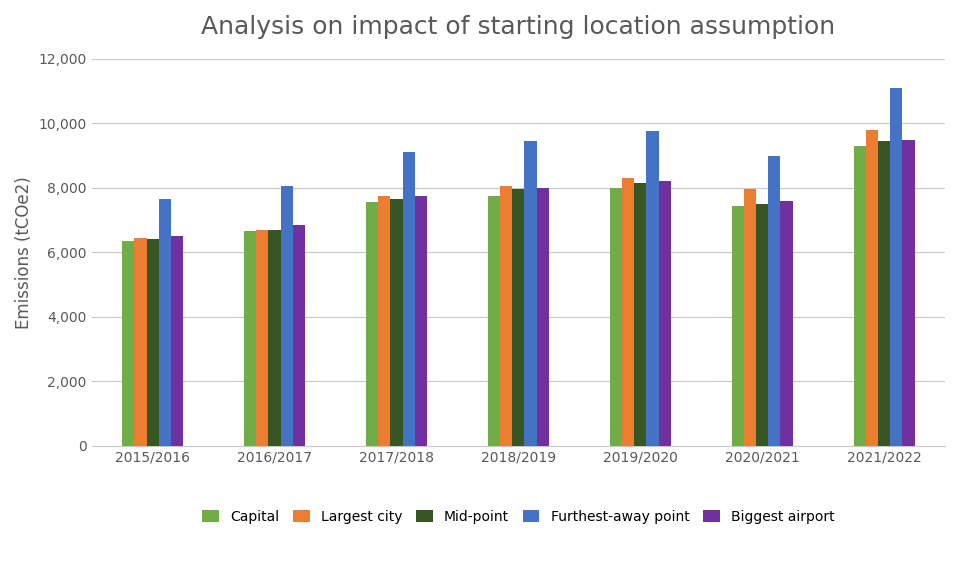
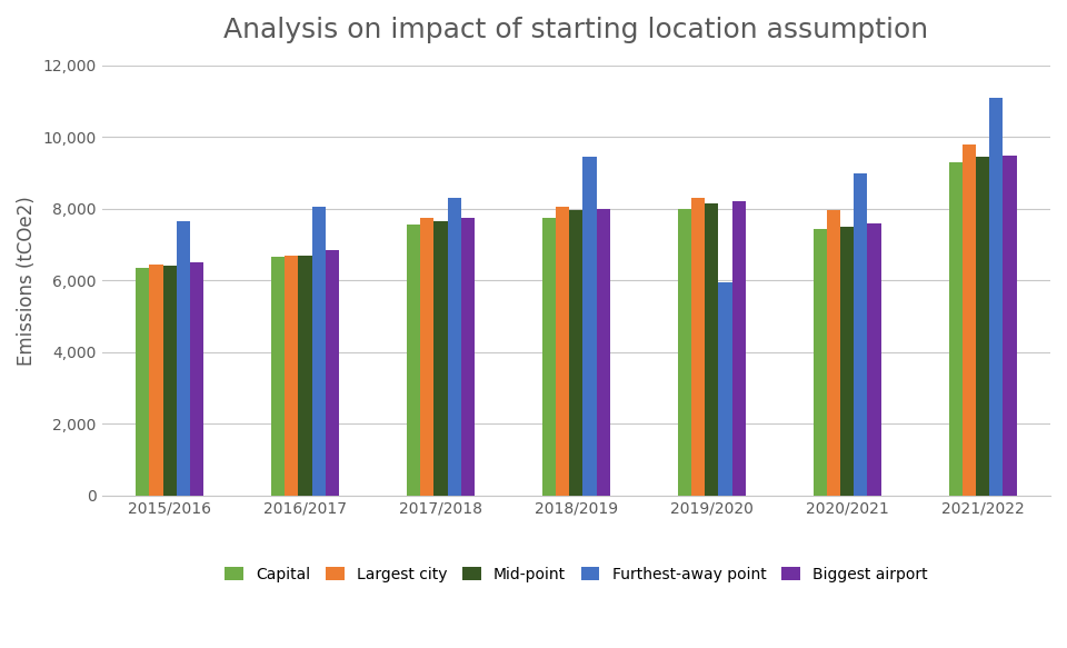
Furthest-away point/2017/2018: 9,100 -> 8,300
Furthest-away point/2019/2020: 9,750 -> 5,950
